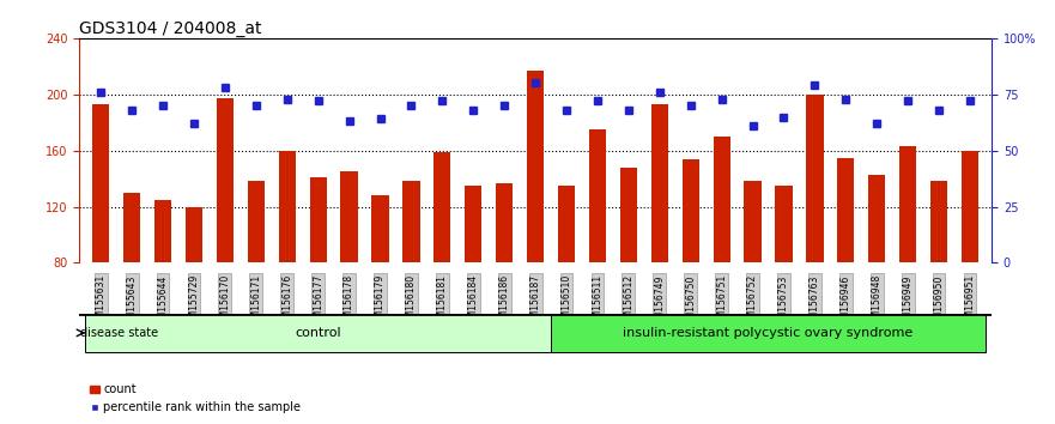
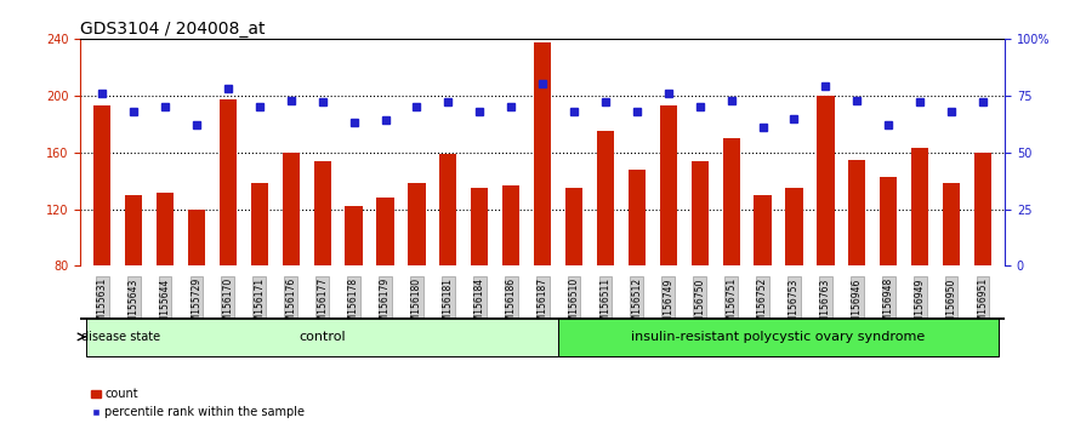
count/GSM155644: 125 -> 132
count/GSM156177: 141 -> 154
count/GSM156178: 145 -> 122
count/GSM156187: 217 -> 237
count/GSM156752: 138 -> 130
